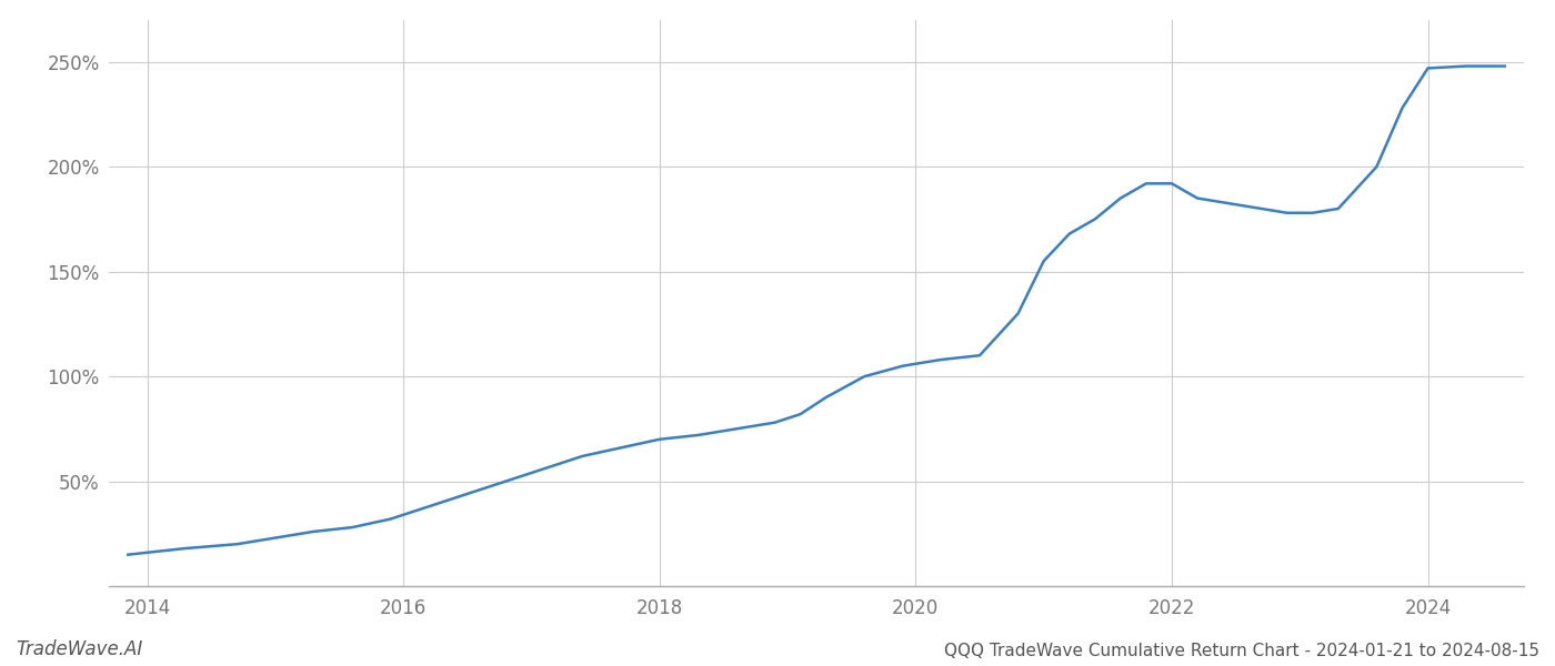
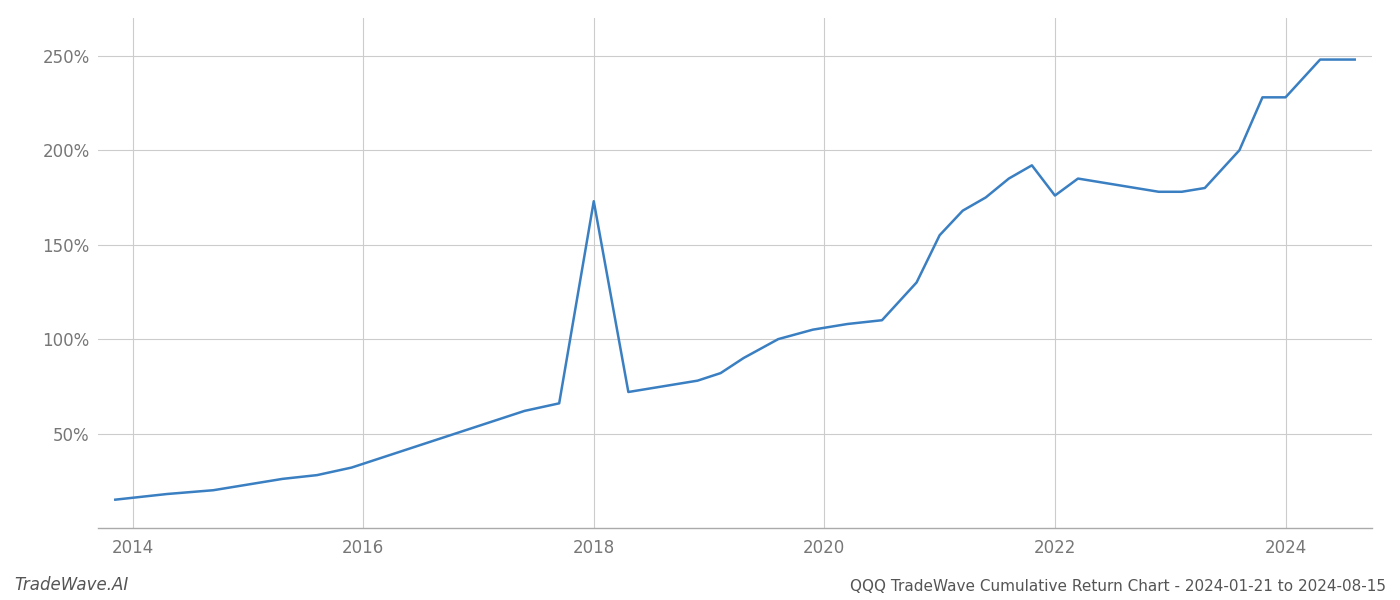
2018: 70% -> 173%
2022: 192% -> 176%
2024: 247% -> 228%
